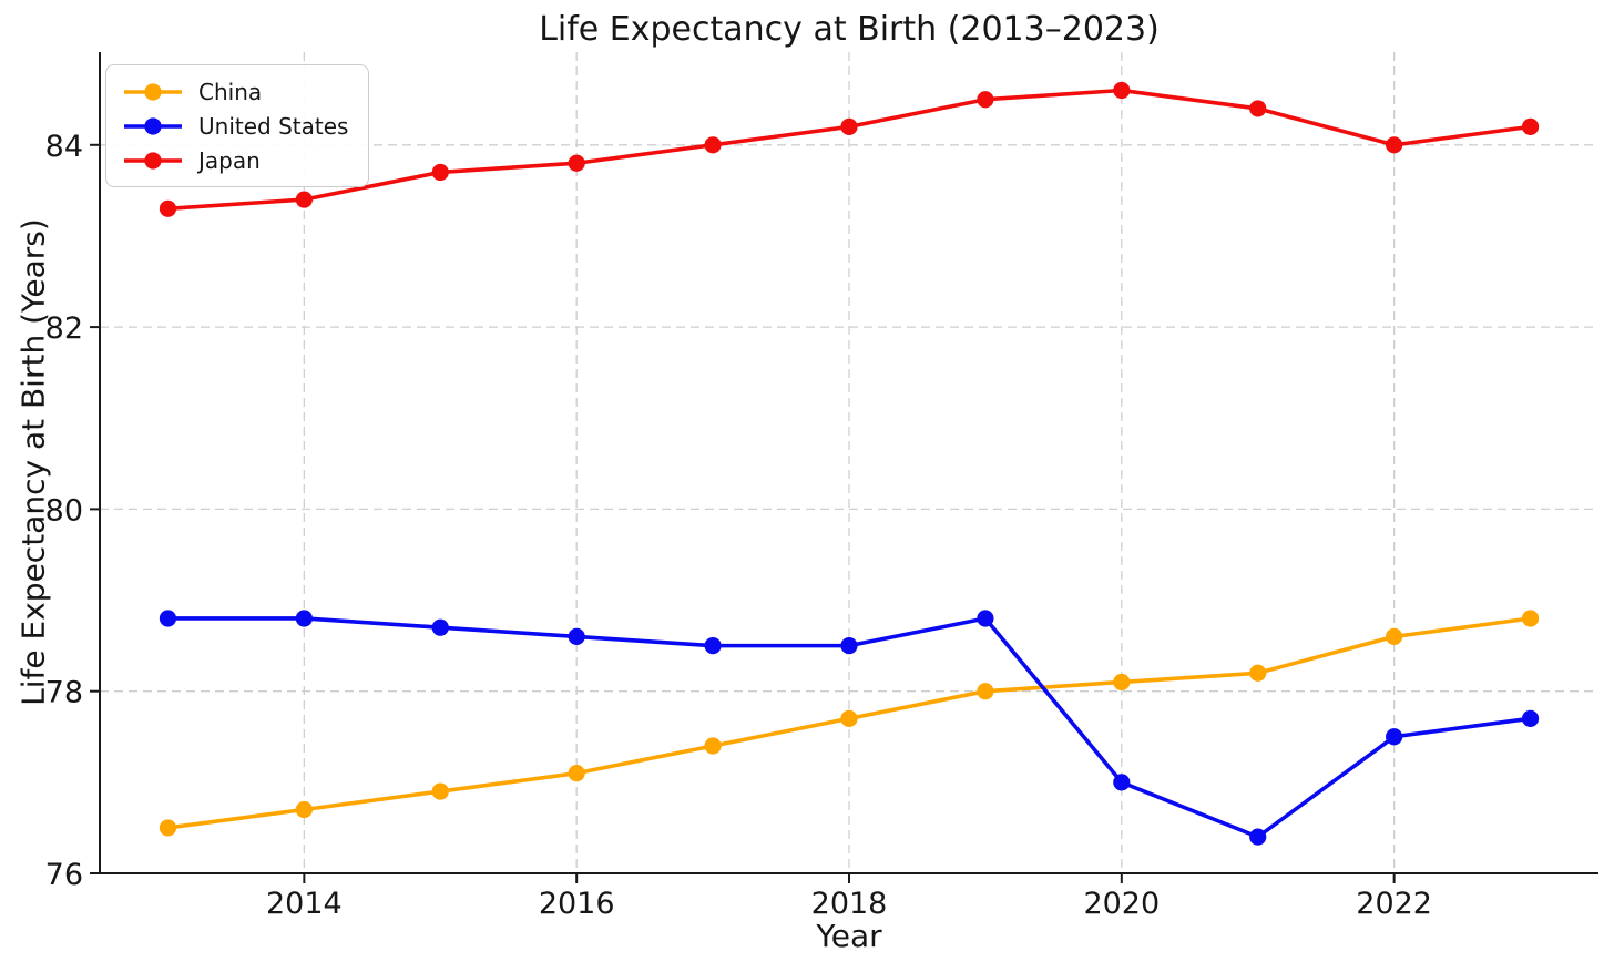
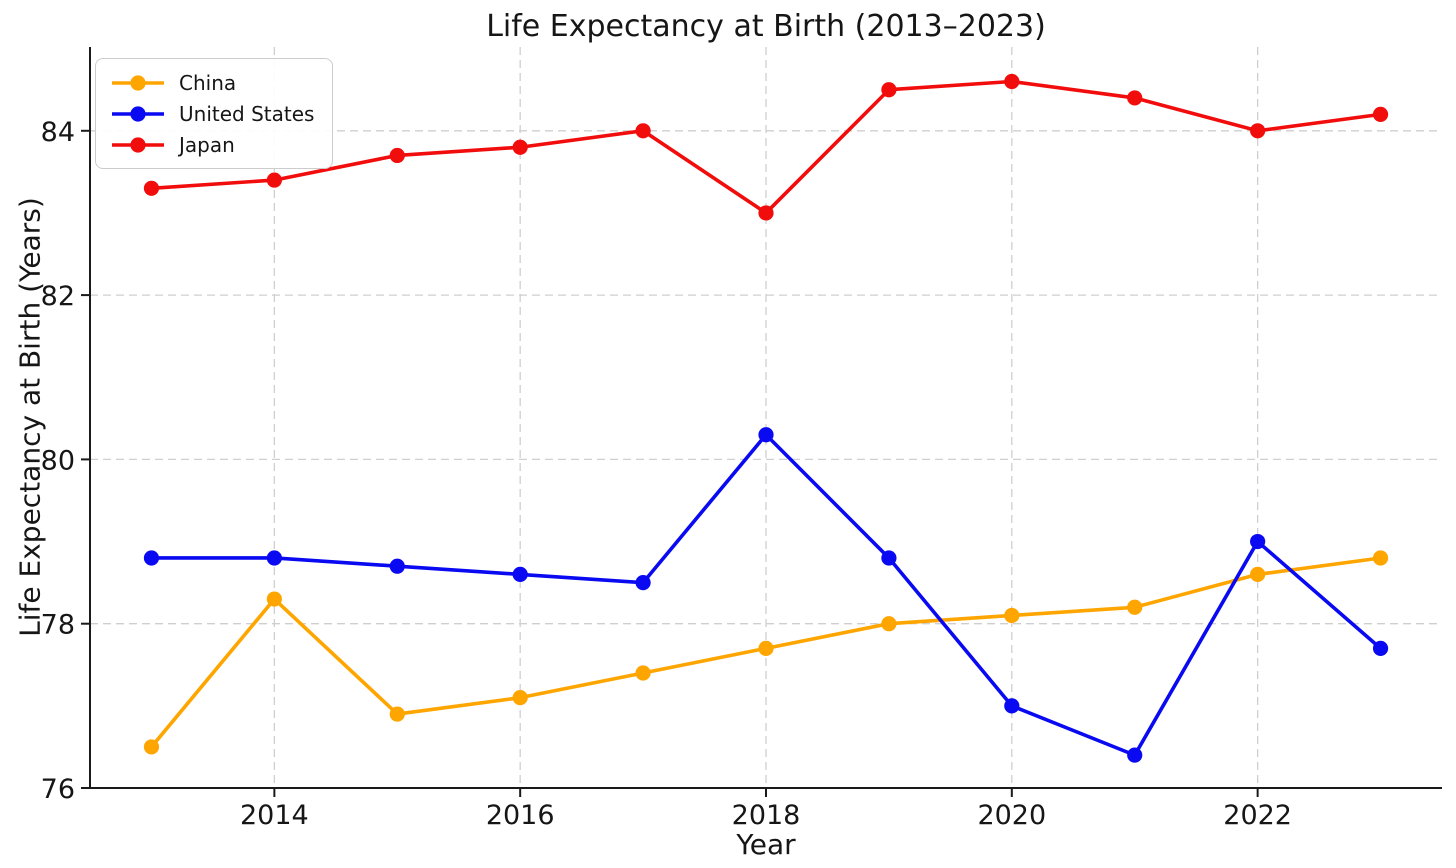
China/2014: 76.7 -> 78.3
United States/2018: 78.5 -> 80.3
Japan/2018: 84.2 -> 83.0
United States/2022: 77.5 -> 79.0
